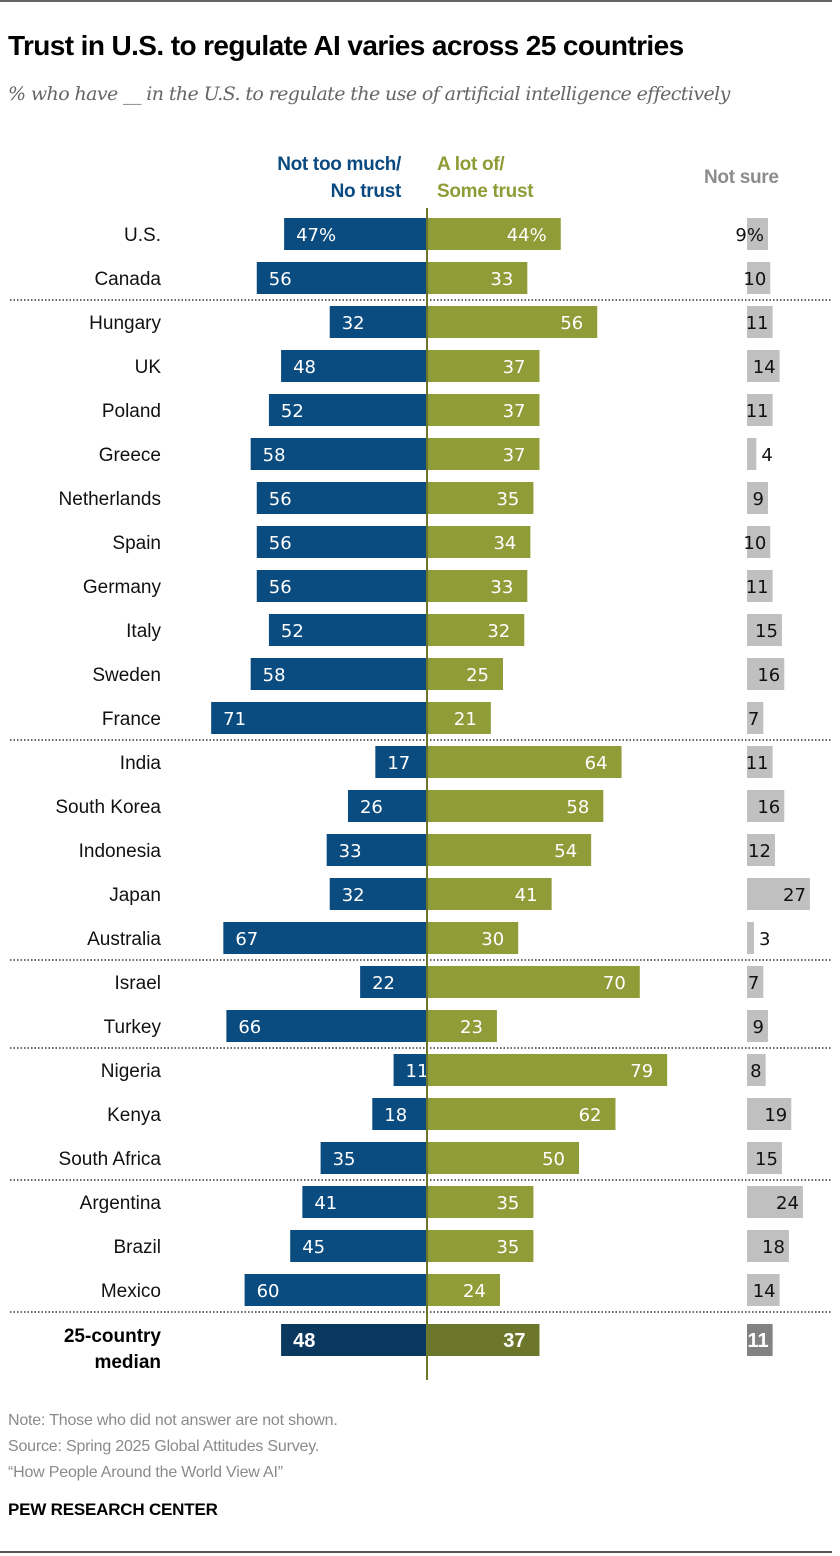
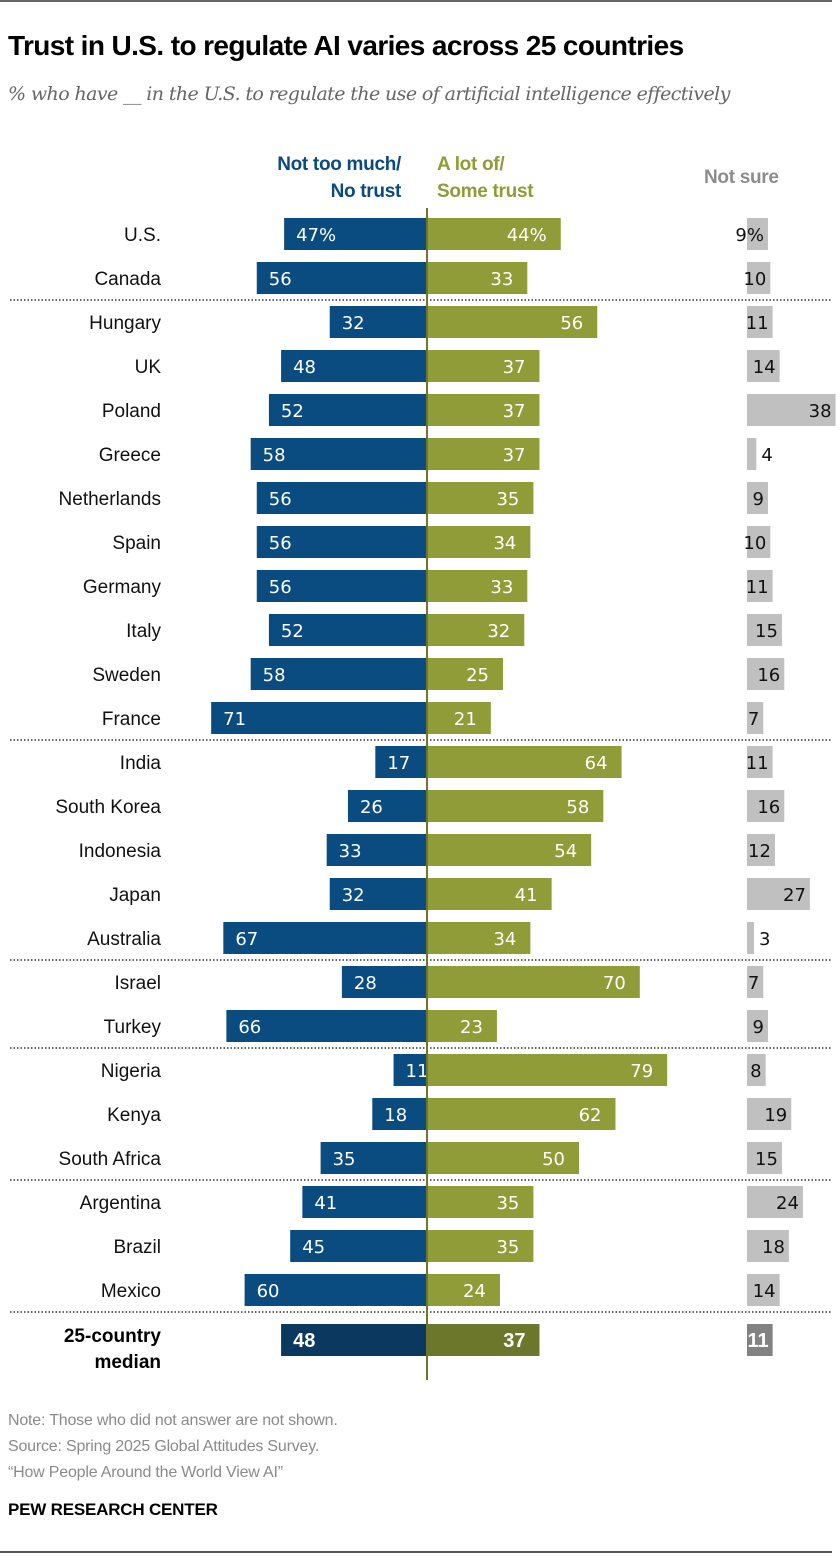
Not sure/Poland: 11 -> 38
A lot of/Some trust/Australia: 30 -> 34
Not too much/No trust/Israel: 22 -> 28
